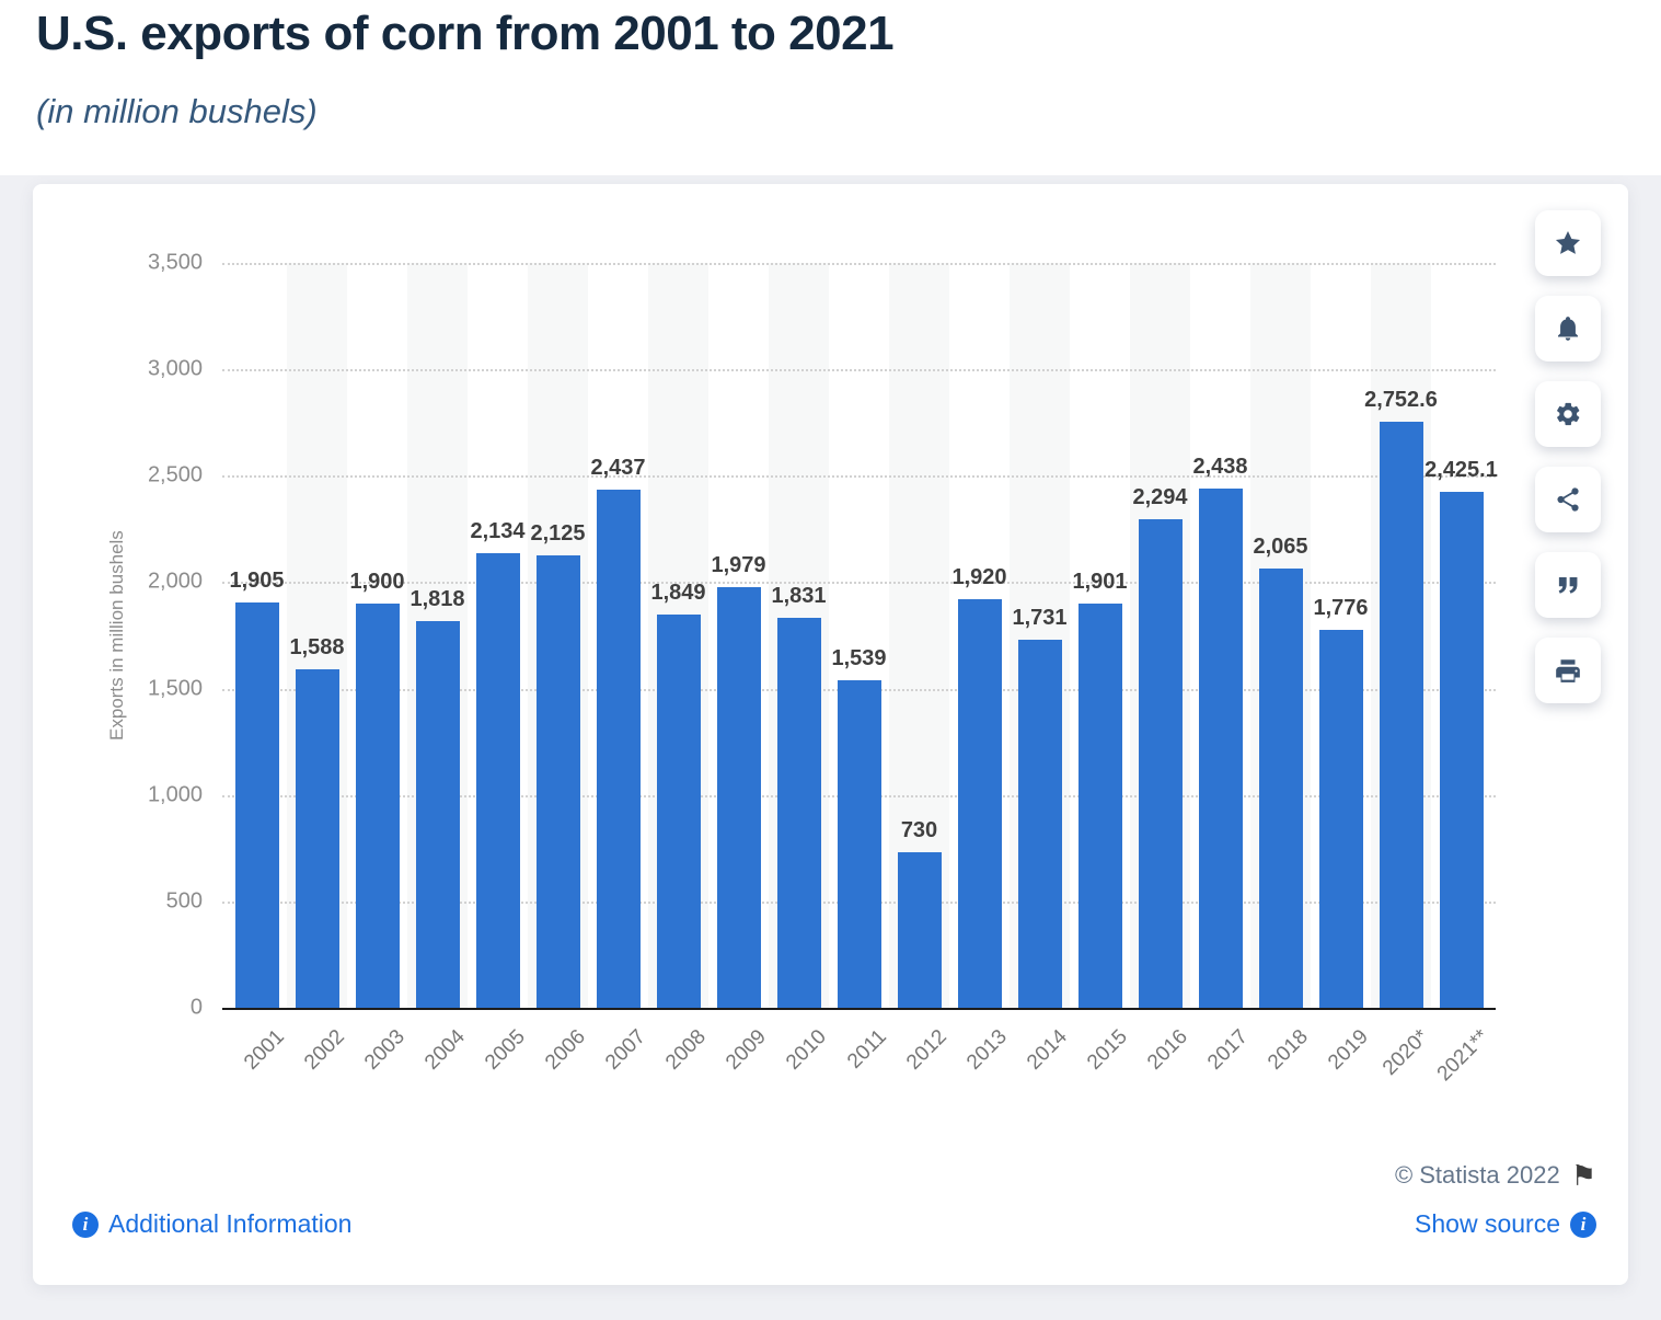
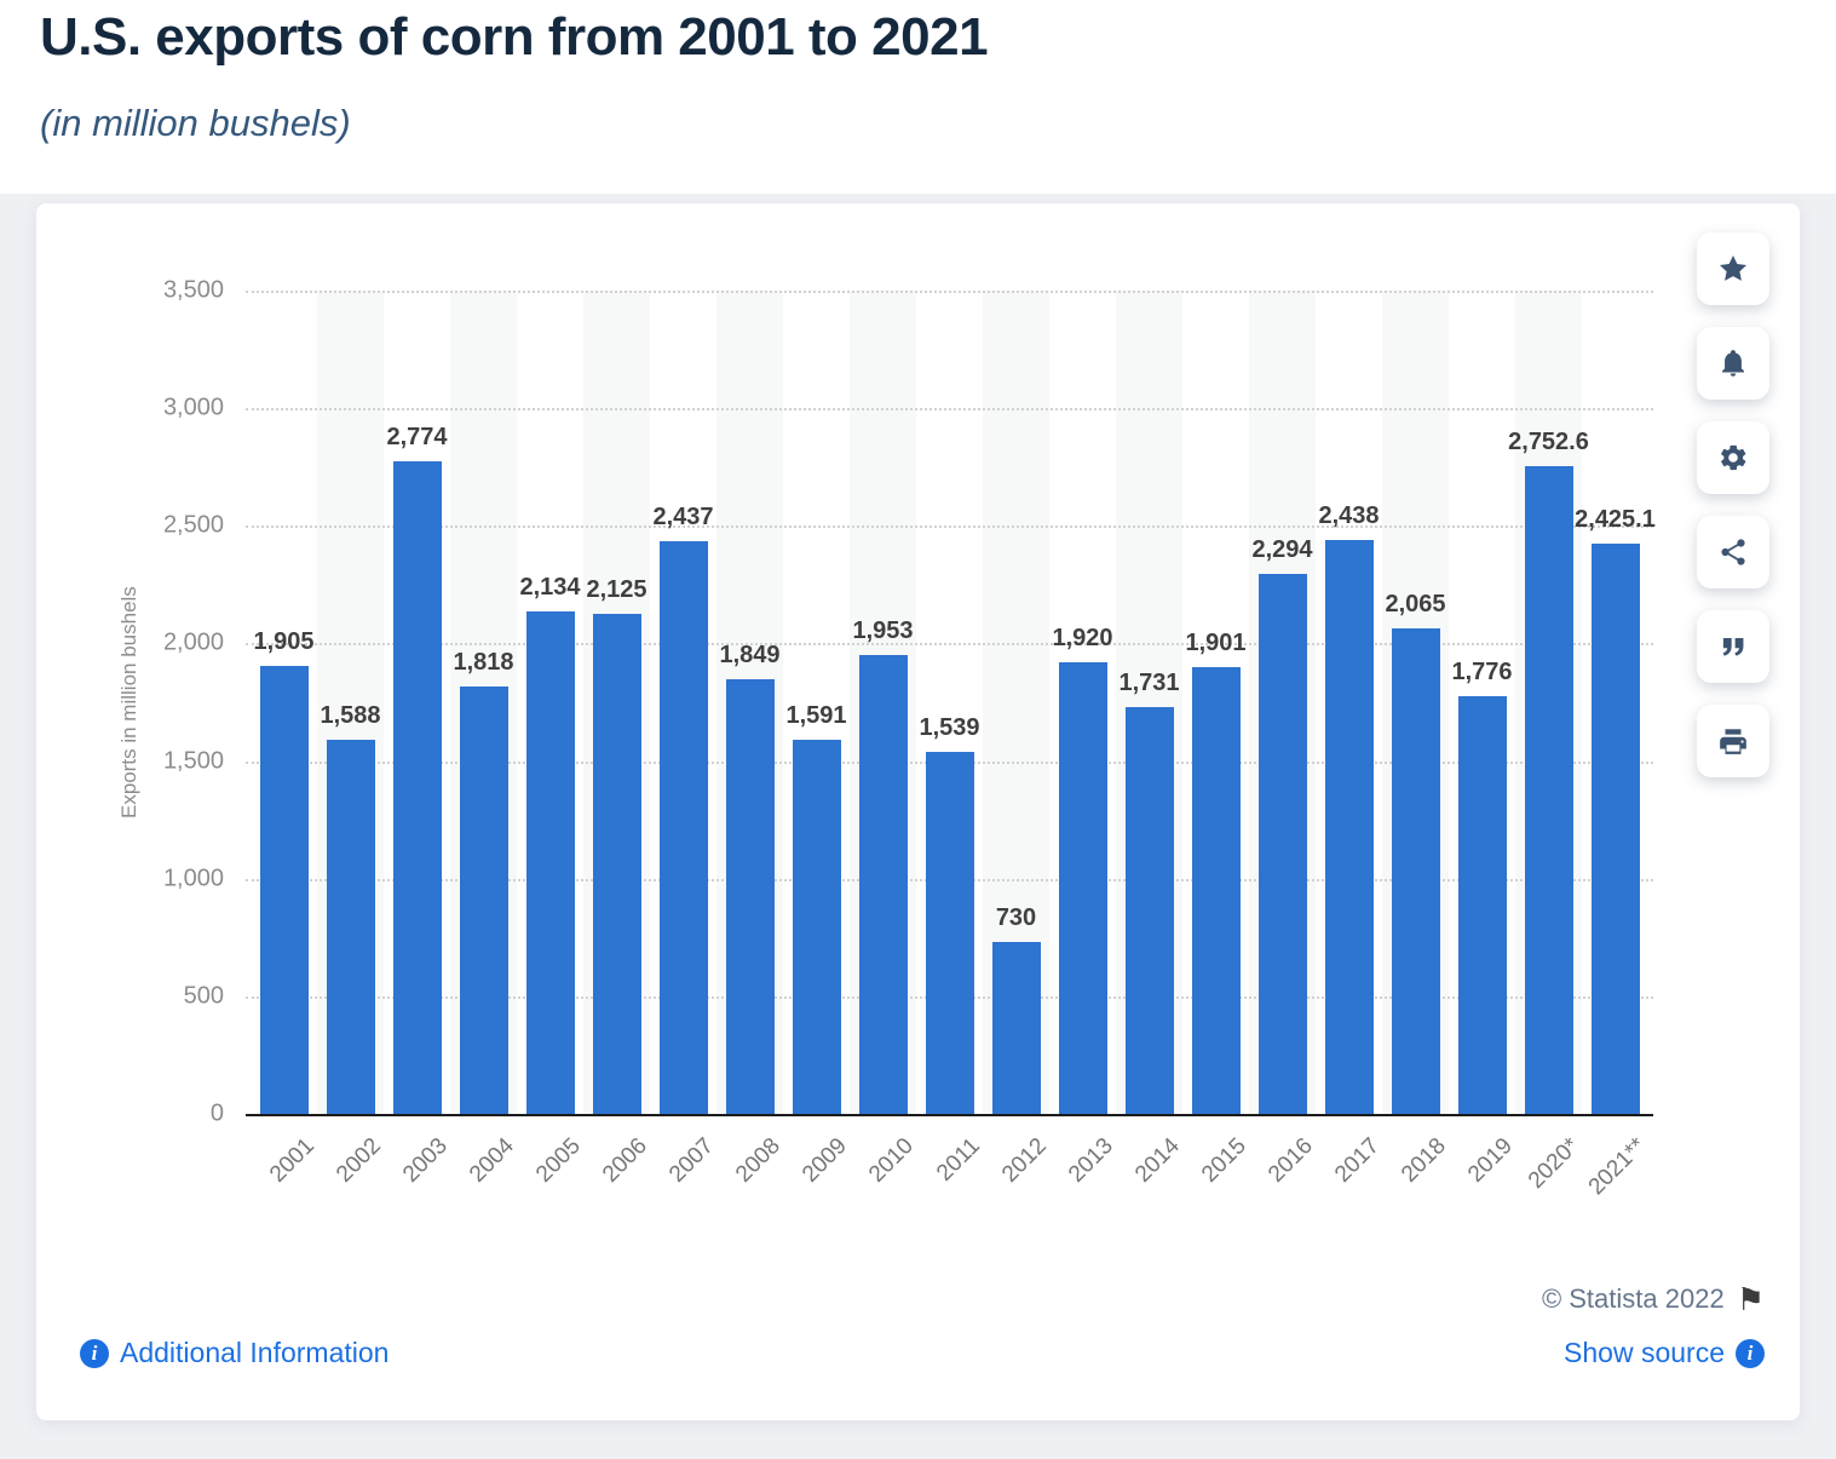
2003: 1,900 -> 2,774
2009: 1,979 -> 1,591
2010: 1,831 -> 1,953
